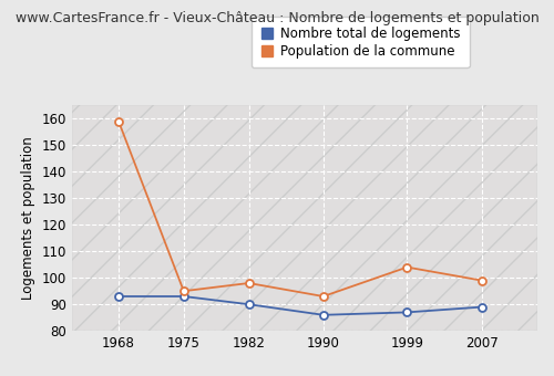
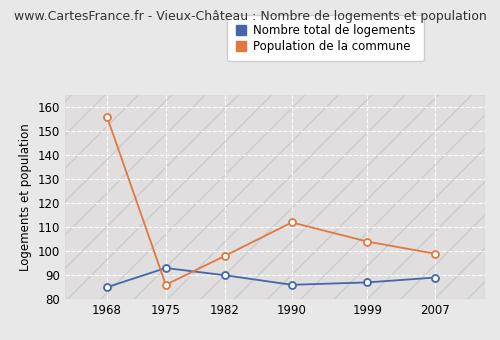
Nombre total de logements/1968: 93 -> 85
Population de la commune/1968: 159 -> 156
Population de la commune/1975: 95 -> 86
Population de la commune/1990: 93 -> 112
